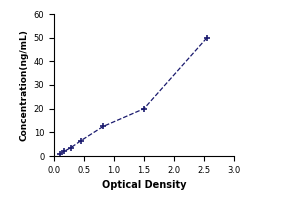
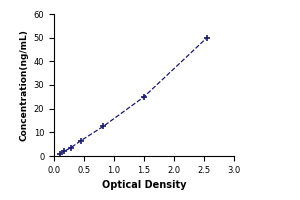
1.5: 20.0 -> 25.0
